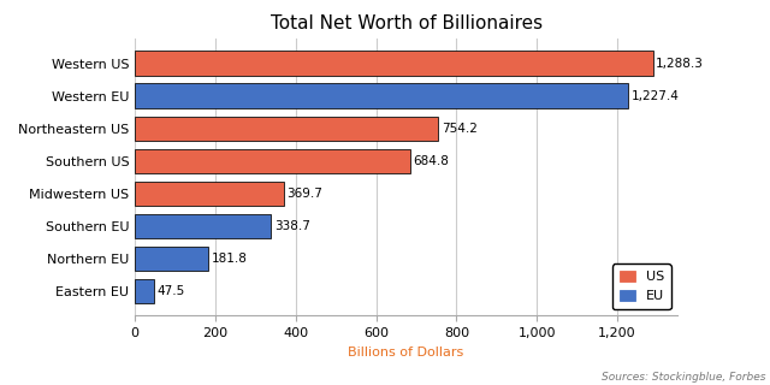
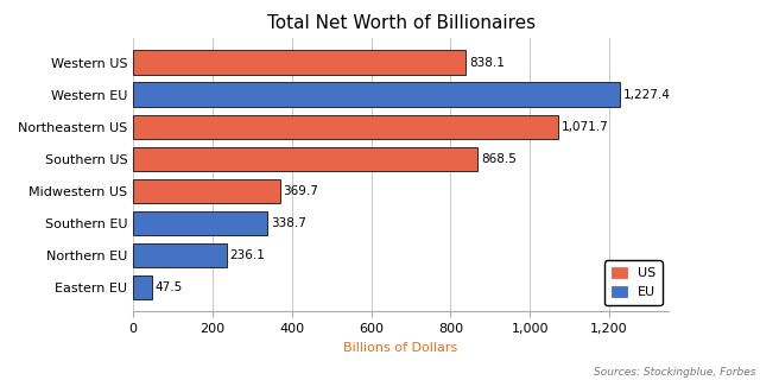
Western US: 1,288.3 -> 838.1
Northeastern US: 754.2 -> 1,071.7
Southern US: 684.8 -> 868.5
Northern EU: 181.8 -> 236.1
